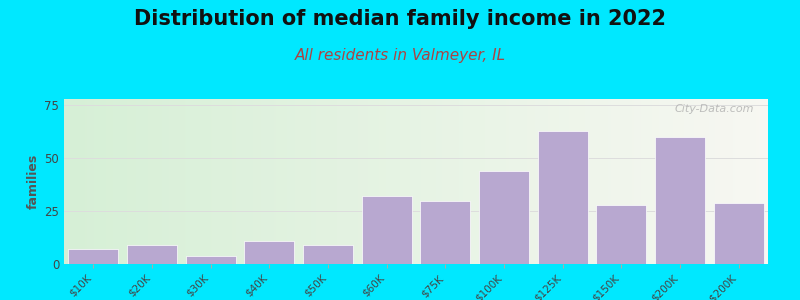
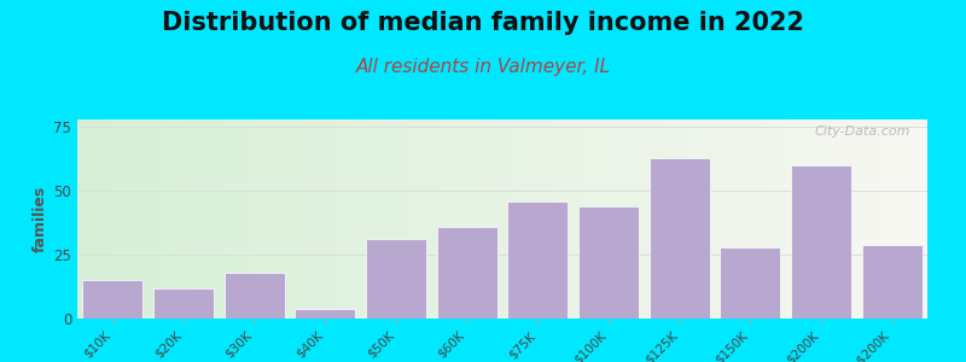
$10K: 7 -> 15
$20K: 9 -> 12
$30K: 4 -> 18
$40K: 11 -> 4
$50K: 9 -> 31
$60K: 32 -> 36
$75K: 30 -> 46
